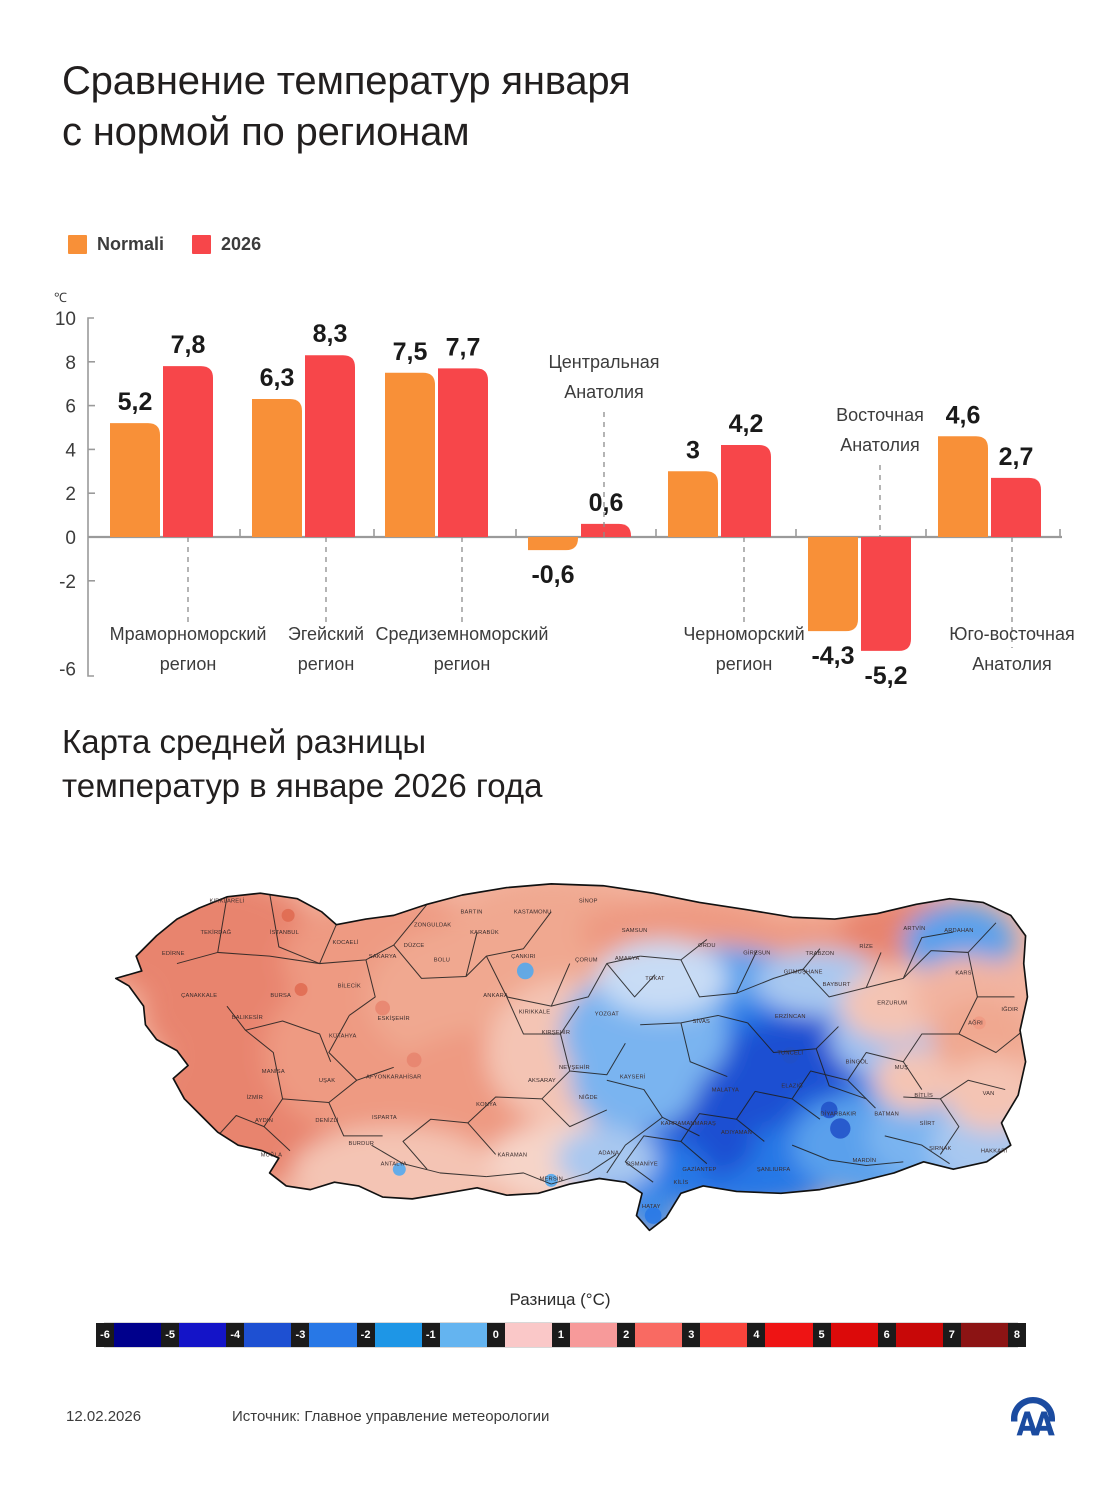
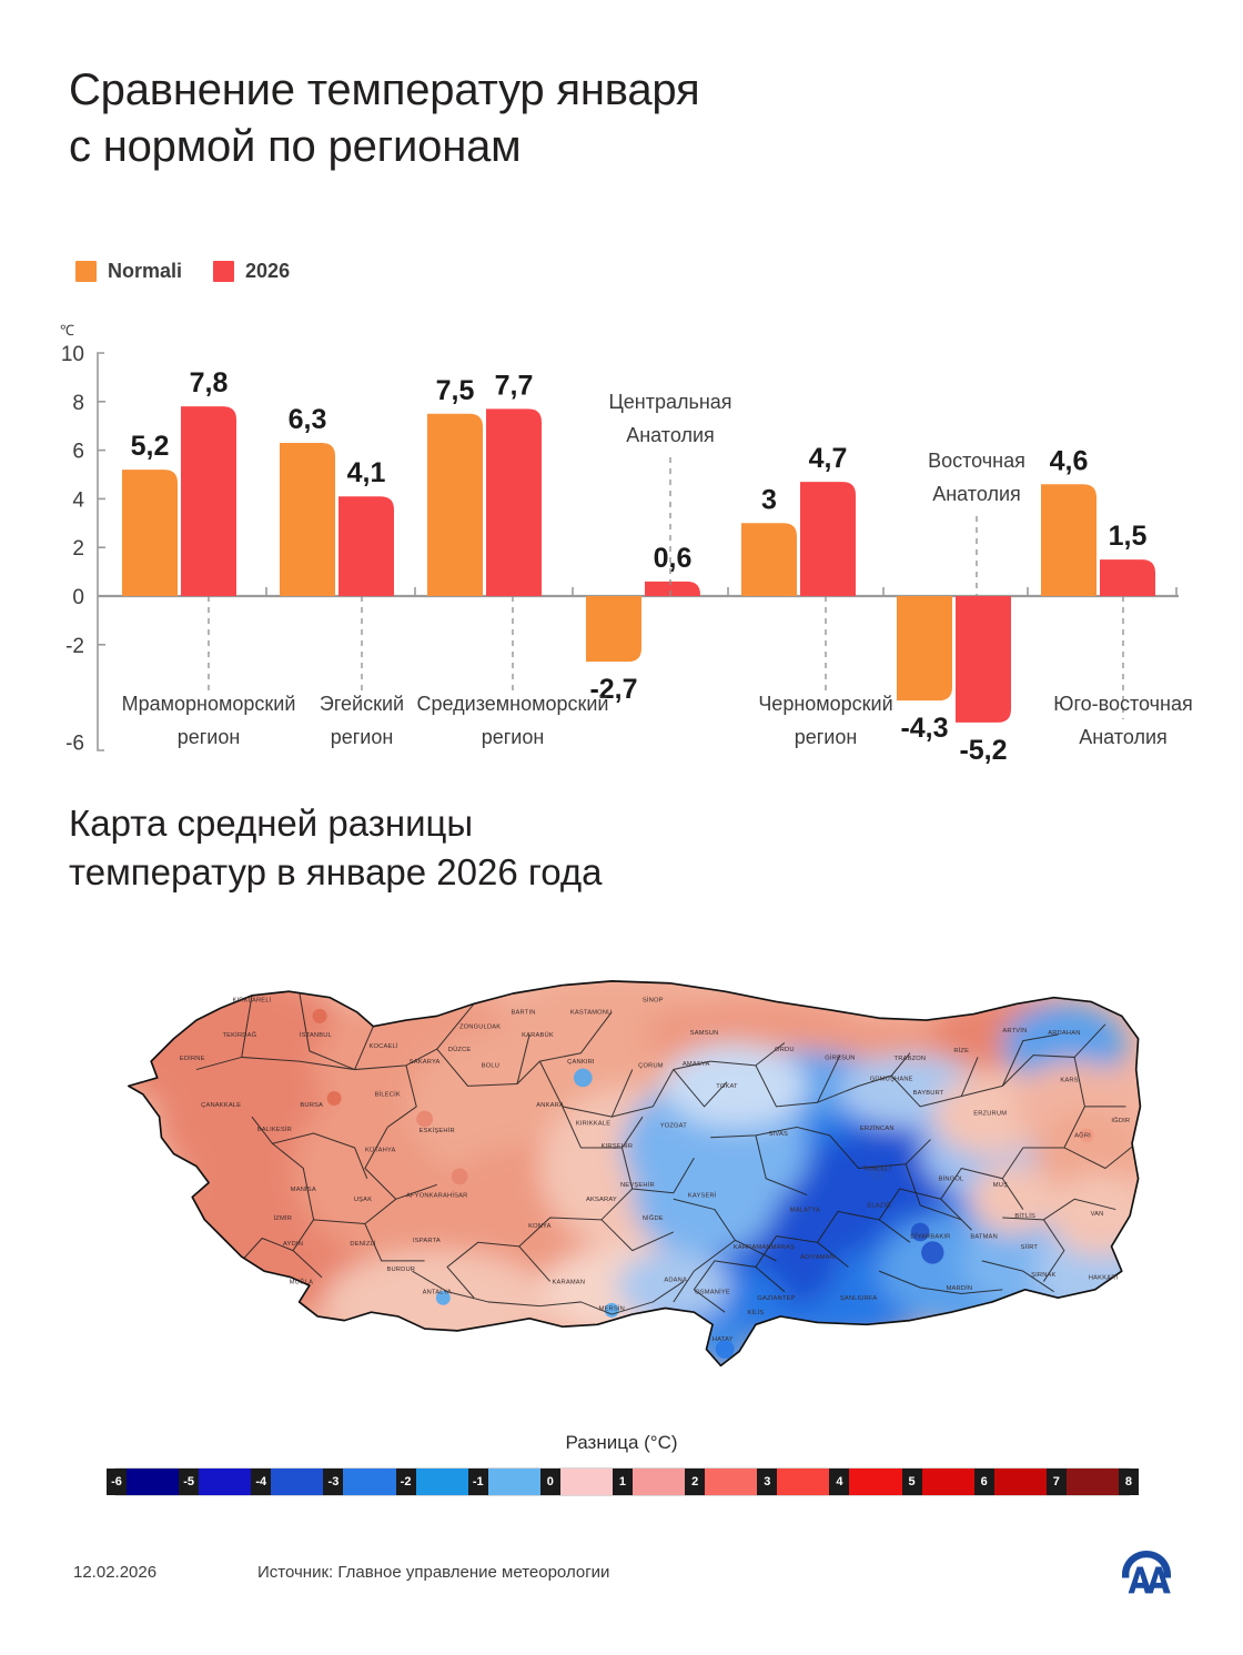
2026/Эгейский регион: 8,3 -> 4,1
Normali/Центральная Анатолия: -0,6 -> -2,7
2026/Черноморский регион: 4,2 -> 4,7
2026/Юго-восточная Анатолия: 2,7 -> 1,5
